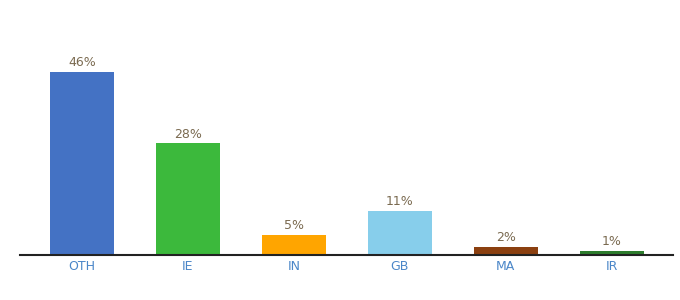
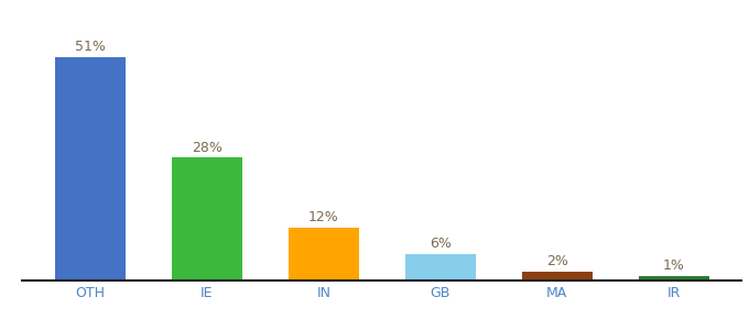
OTH: 46% -> 51%
IN: 5% -> 12%
GB: 11% -> 6%
